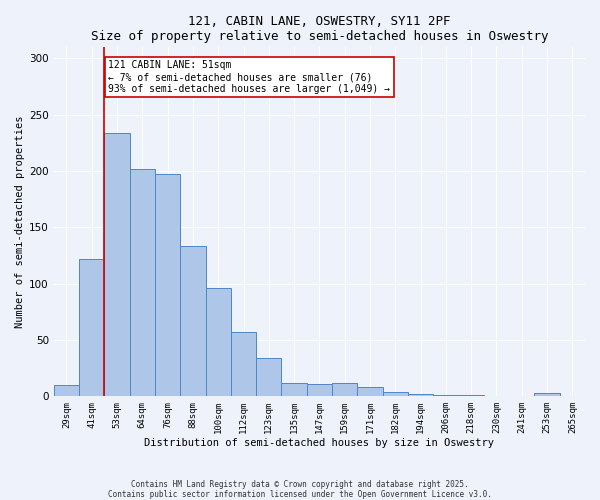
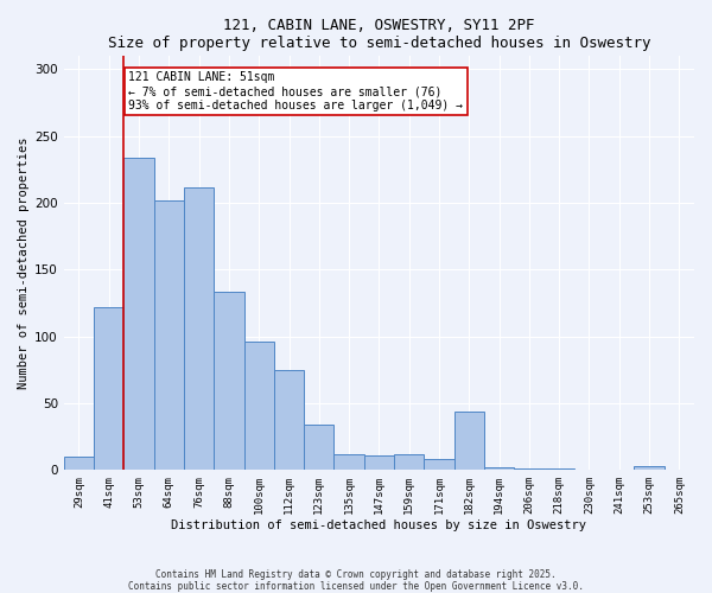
76sqm: 197 -> 211
112sqm: 57 -> 75
182sqm: 4 -> 44
